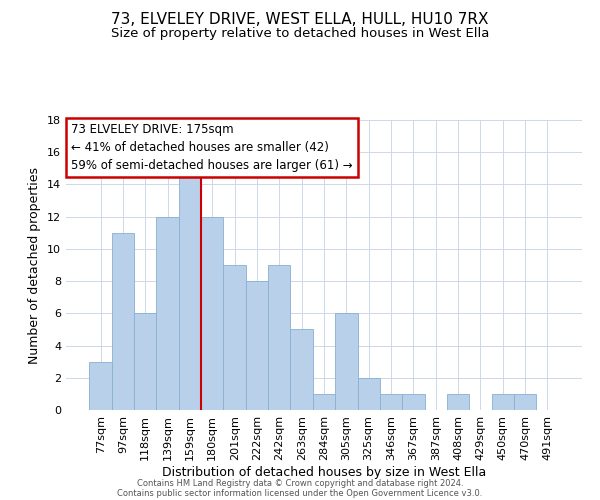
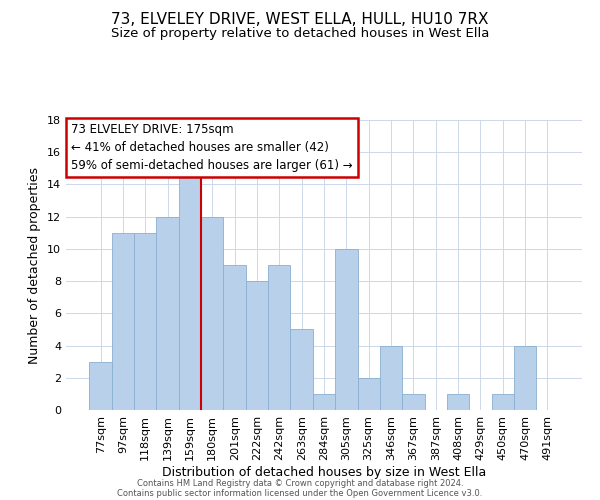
118sqm: 6 -> 11
305sqm: 6 -> 10
346sqm: 1 -> 4
470sqm: 1 -> 4
